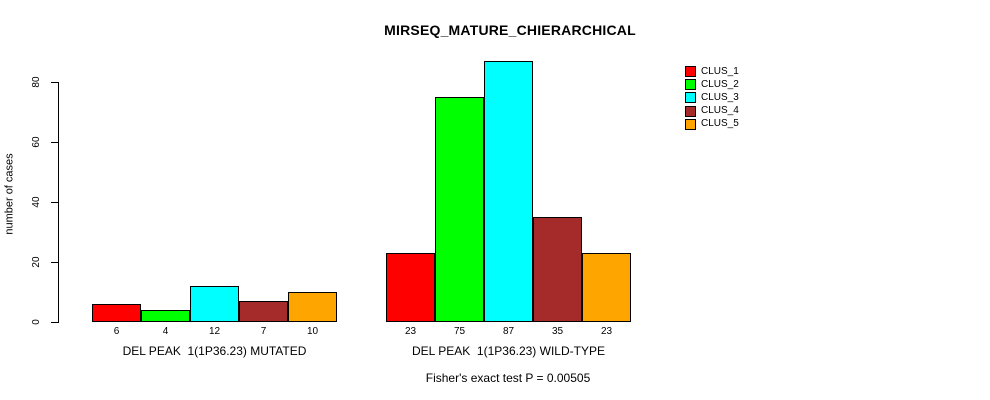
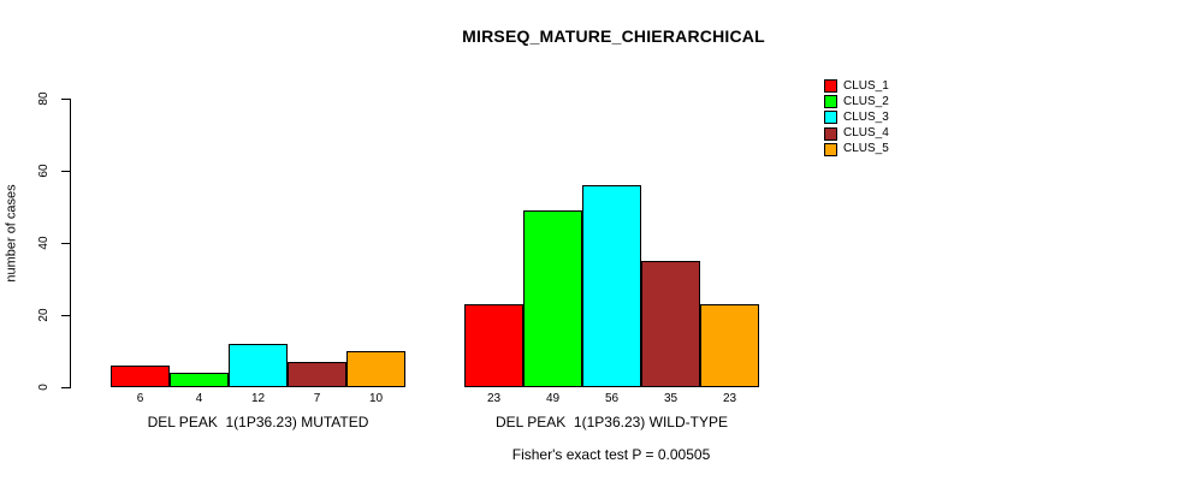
CLUS_2/DEL PEAK 1(1P36.23) WILD-TYPE: 75 -> 49
CLUS_3/DEL PEAK 1(1P36.23) WILD-TYPE: 87 -> 56
